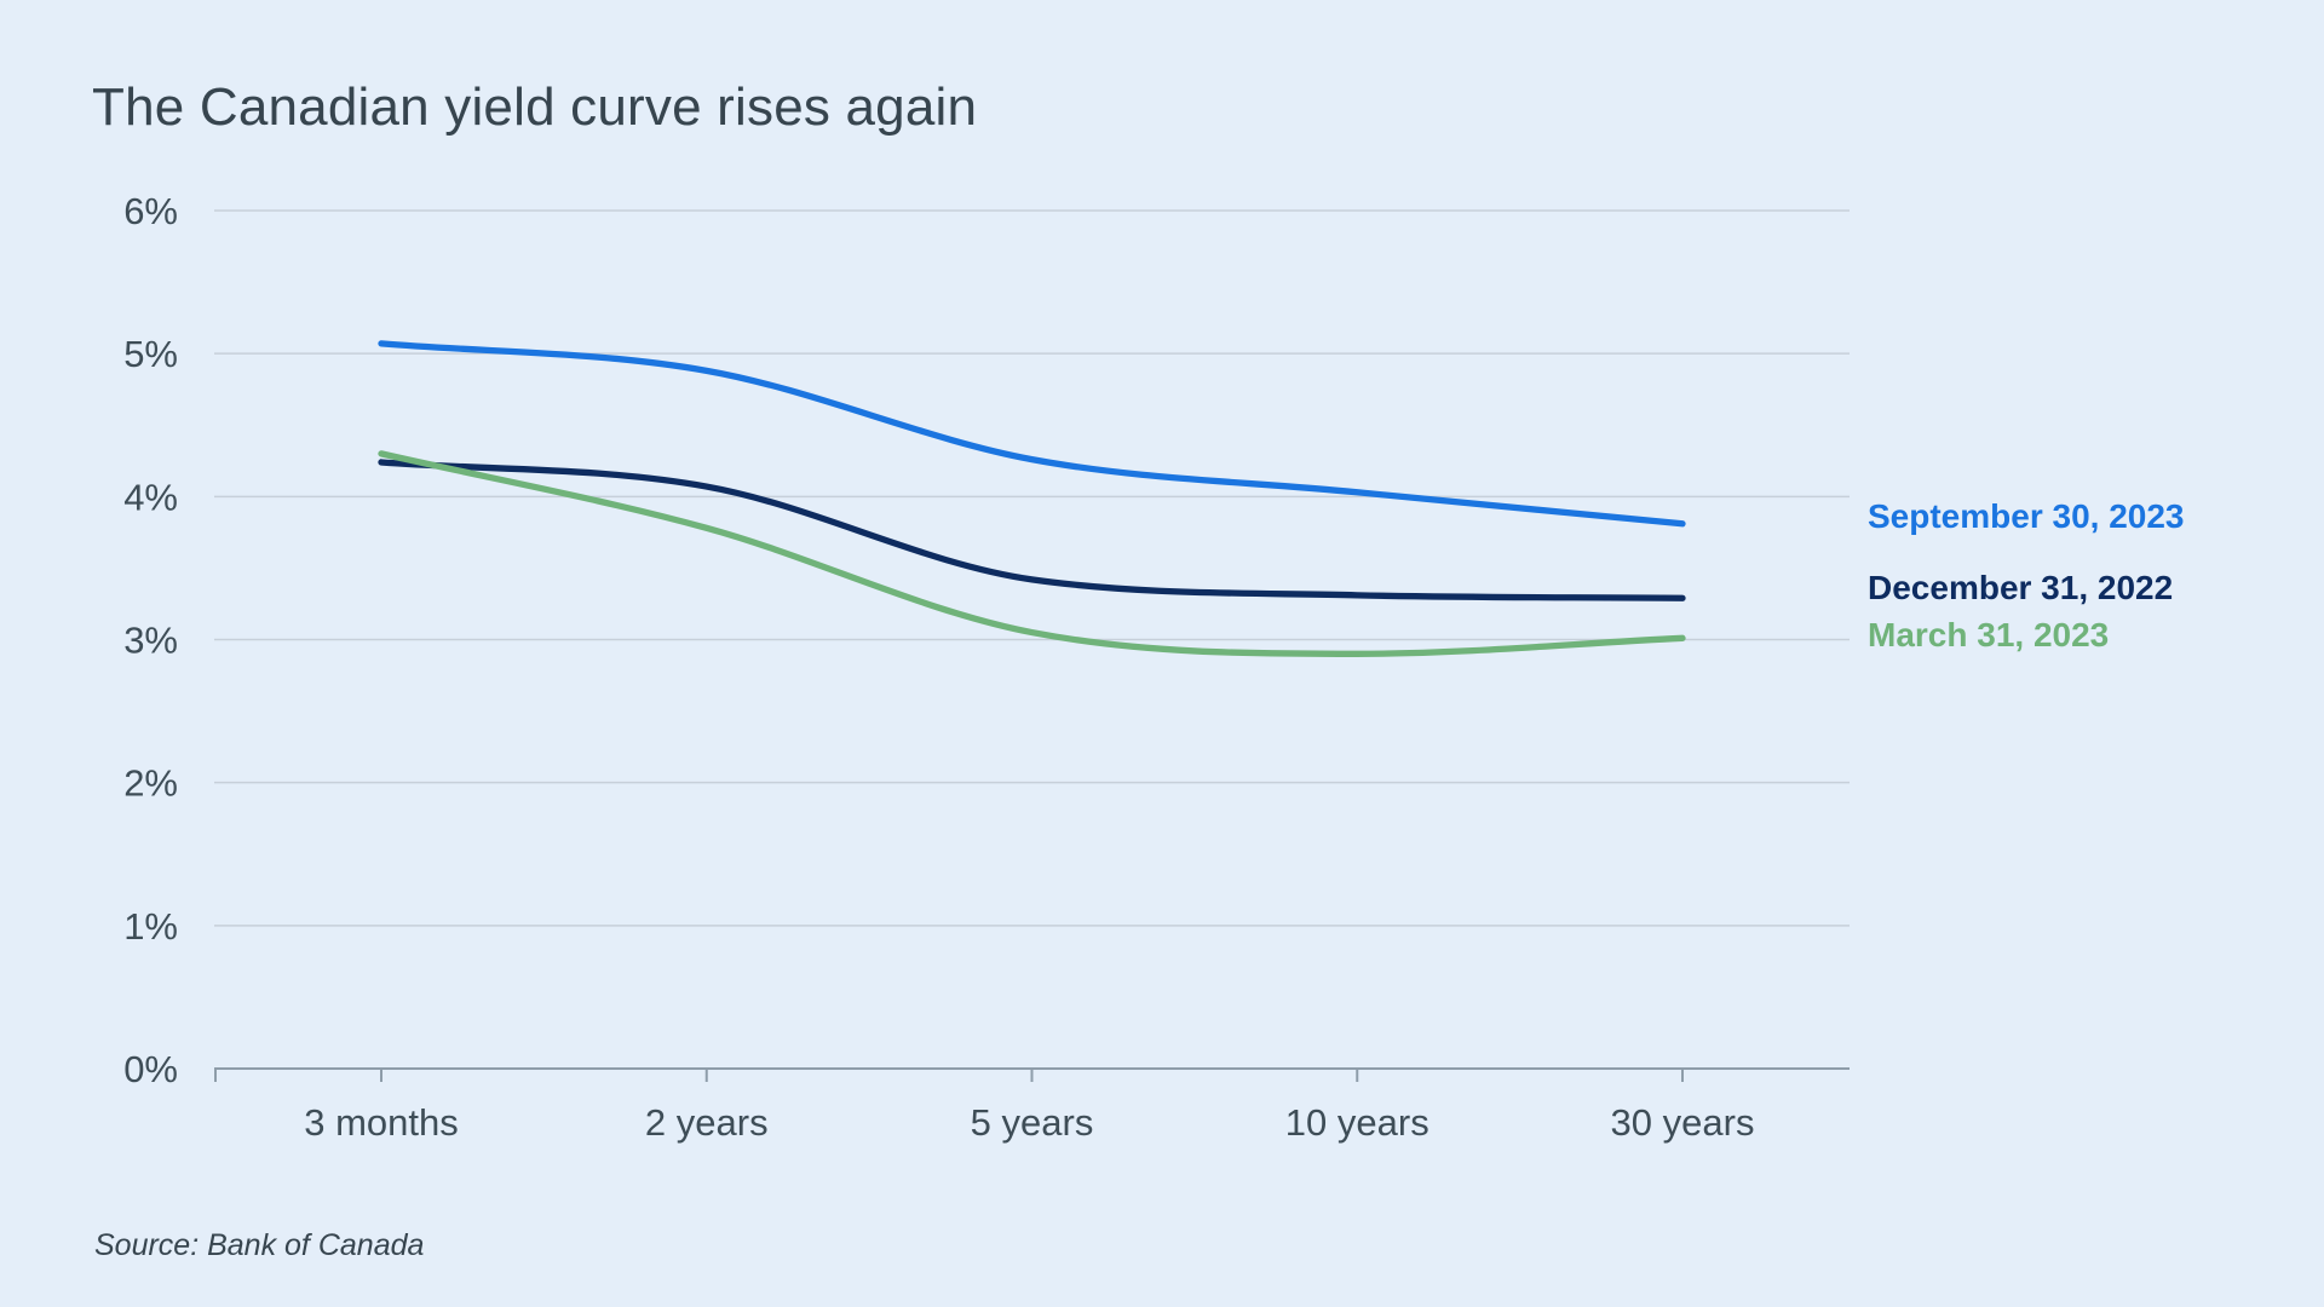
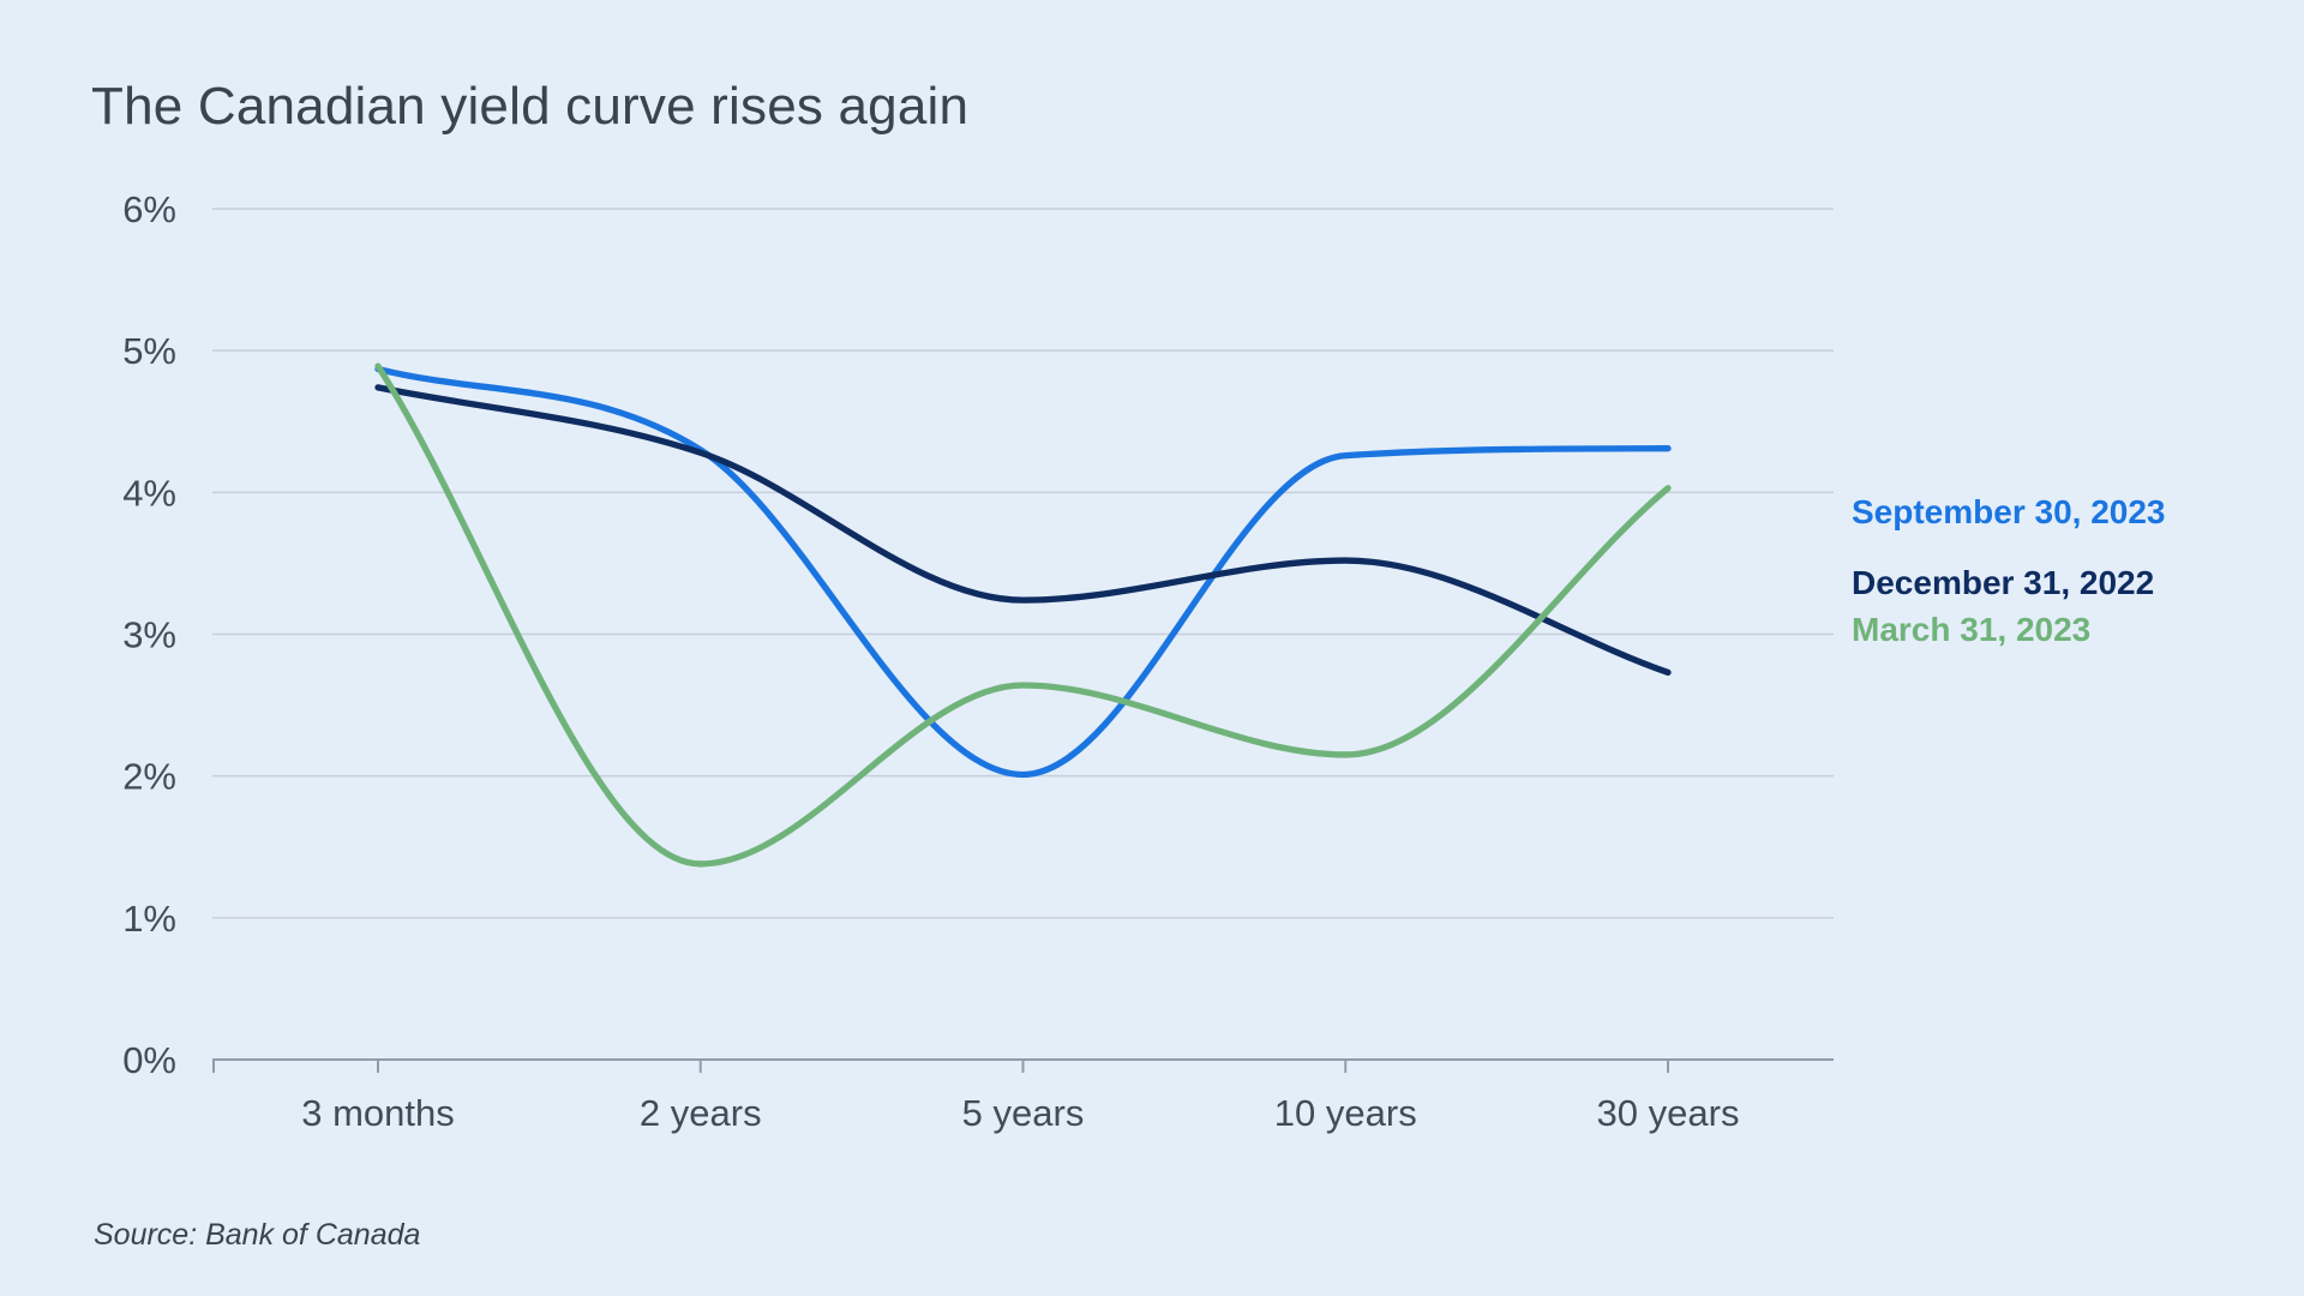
September 30, 2023/3 months: 5.07% -> 4.87%
December 31, 2022/3 months: 4.24% -> 4.74%
March 31, 2023/3 months: 4.30% -> 4.89%
September 30, 2023/2 years: 4.88% -> 4.30%
December 31, 2022/2 years: 4.07% -> 4.28%
March 31, 2023/2 years: 3.78% -> 1.38%
September 30, 2023/5 years: 4.26% -> 2.01%
December 31, 2022/5 years: 3.42% -> 3.24%
March 31, 2023/5 years: 3.05% -> 2.64%
September 30, 2023/10 years: 4.03% -> 4.26%
December 31, 2022/10 years: 3.31% -> 3.52%
March 31, 2023/10 years: 2.90% -> 2.15%
September 30, 2023/30 years: 3.81% -> 4.31%
December 31, 2022/30 years: 3.29% -> 2.73%
March 31, 2023/30 years: 3.01% -> 4.03%
